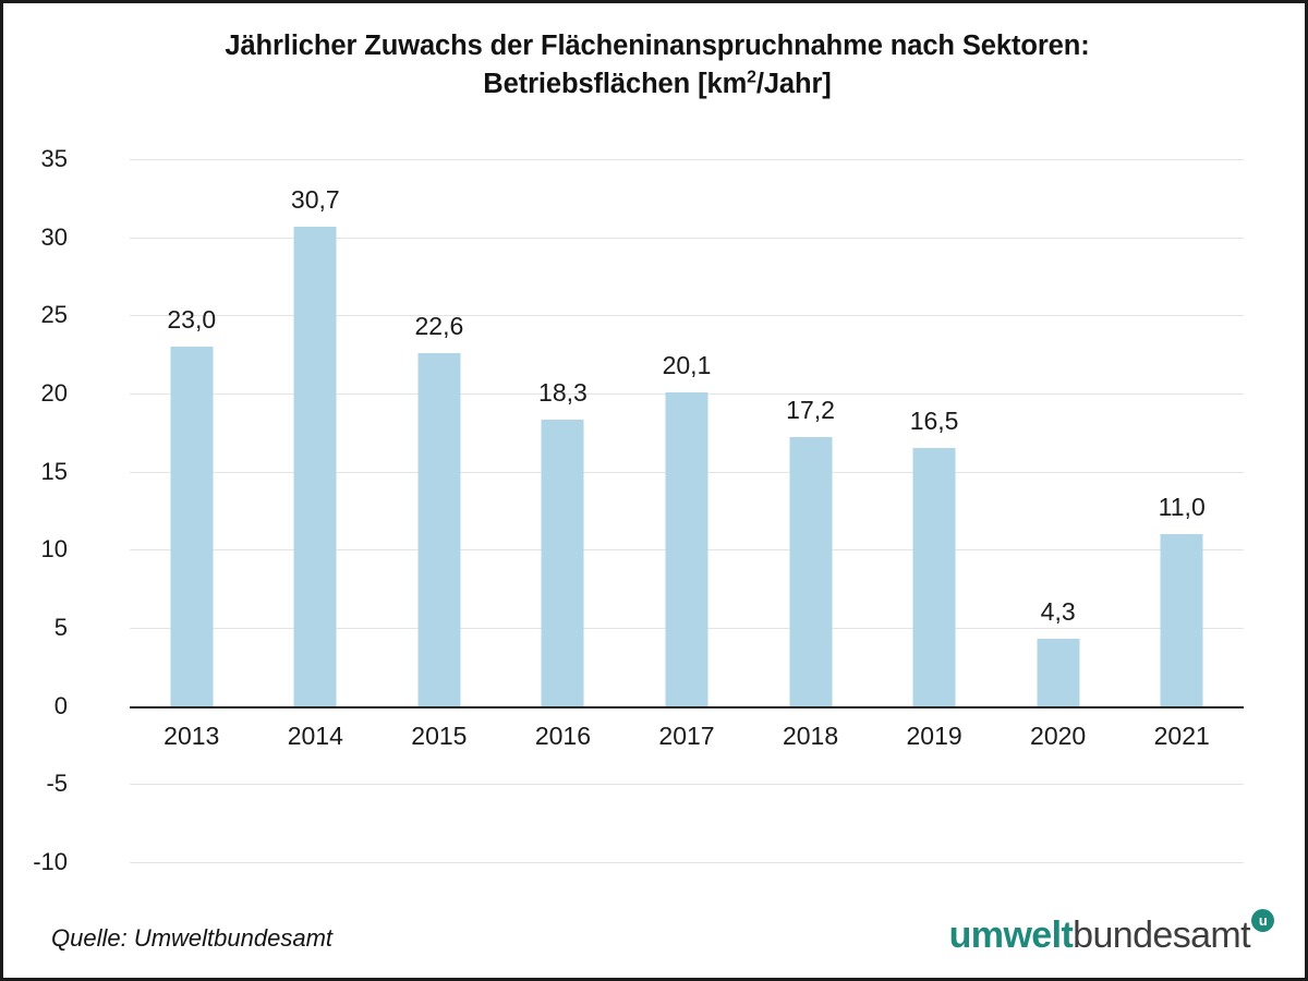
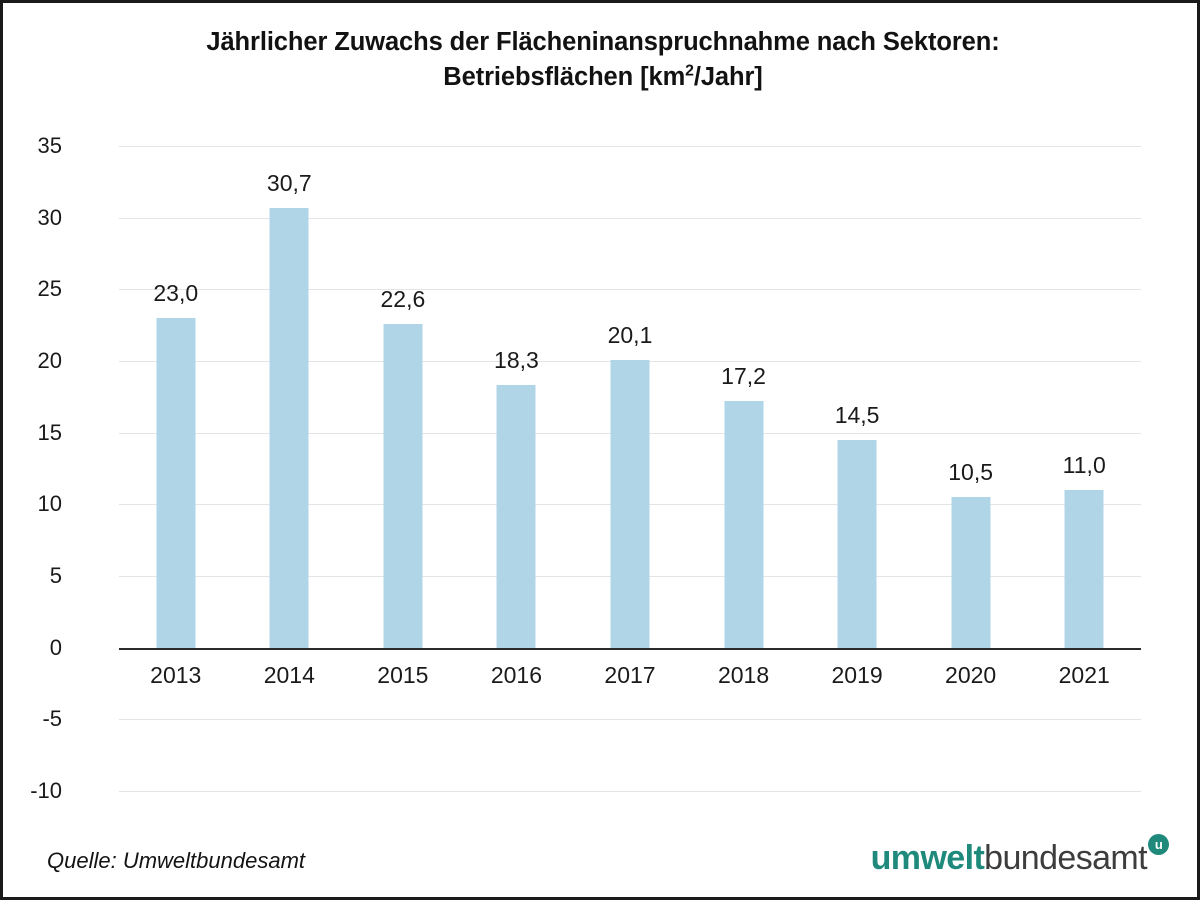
2019: 16,5 -> 14,5
2020: 4,3 -> 10,5
